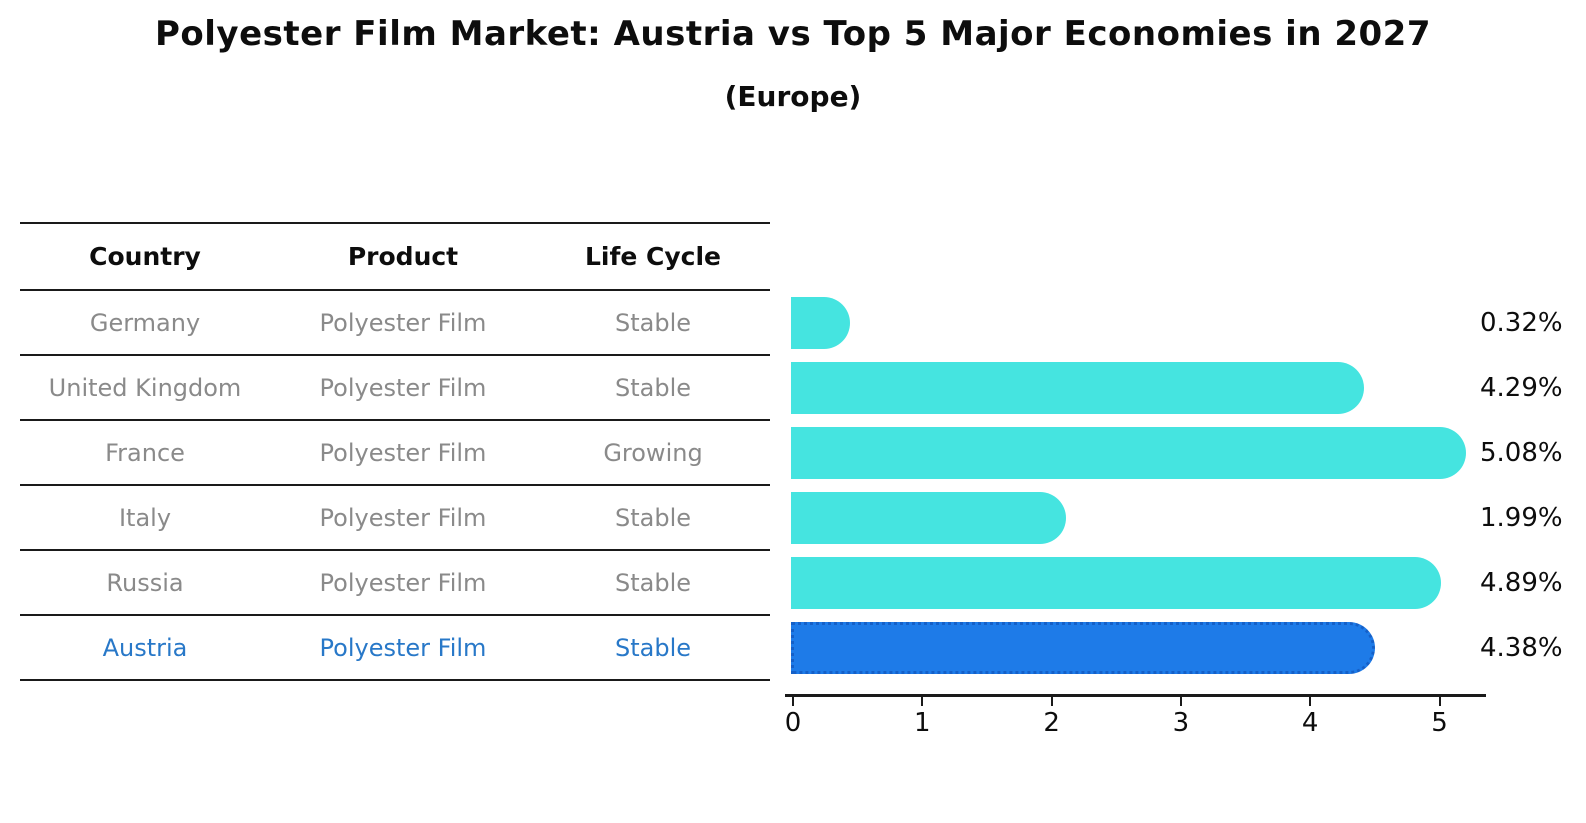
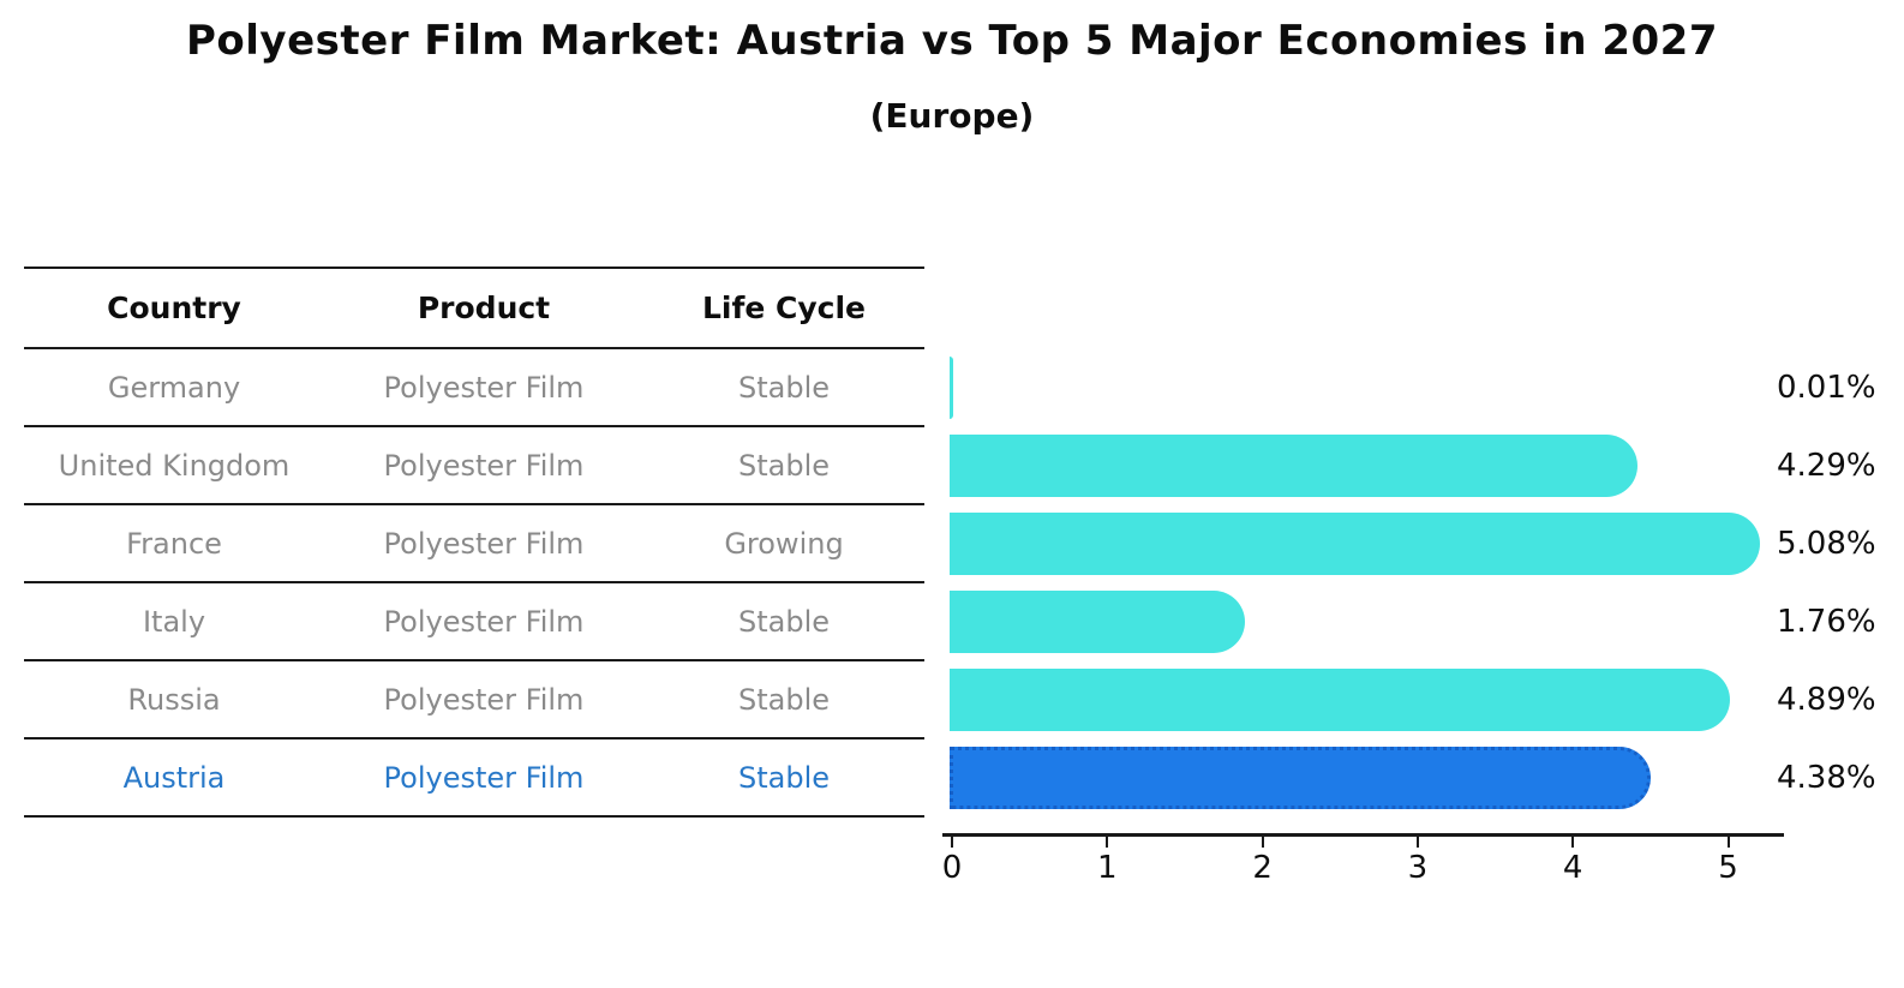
Germany: 0.32% -> 0.01%
Italy: 1.99% -> 1.76%
